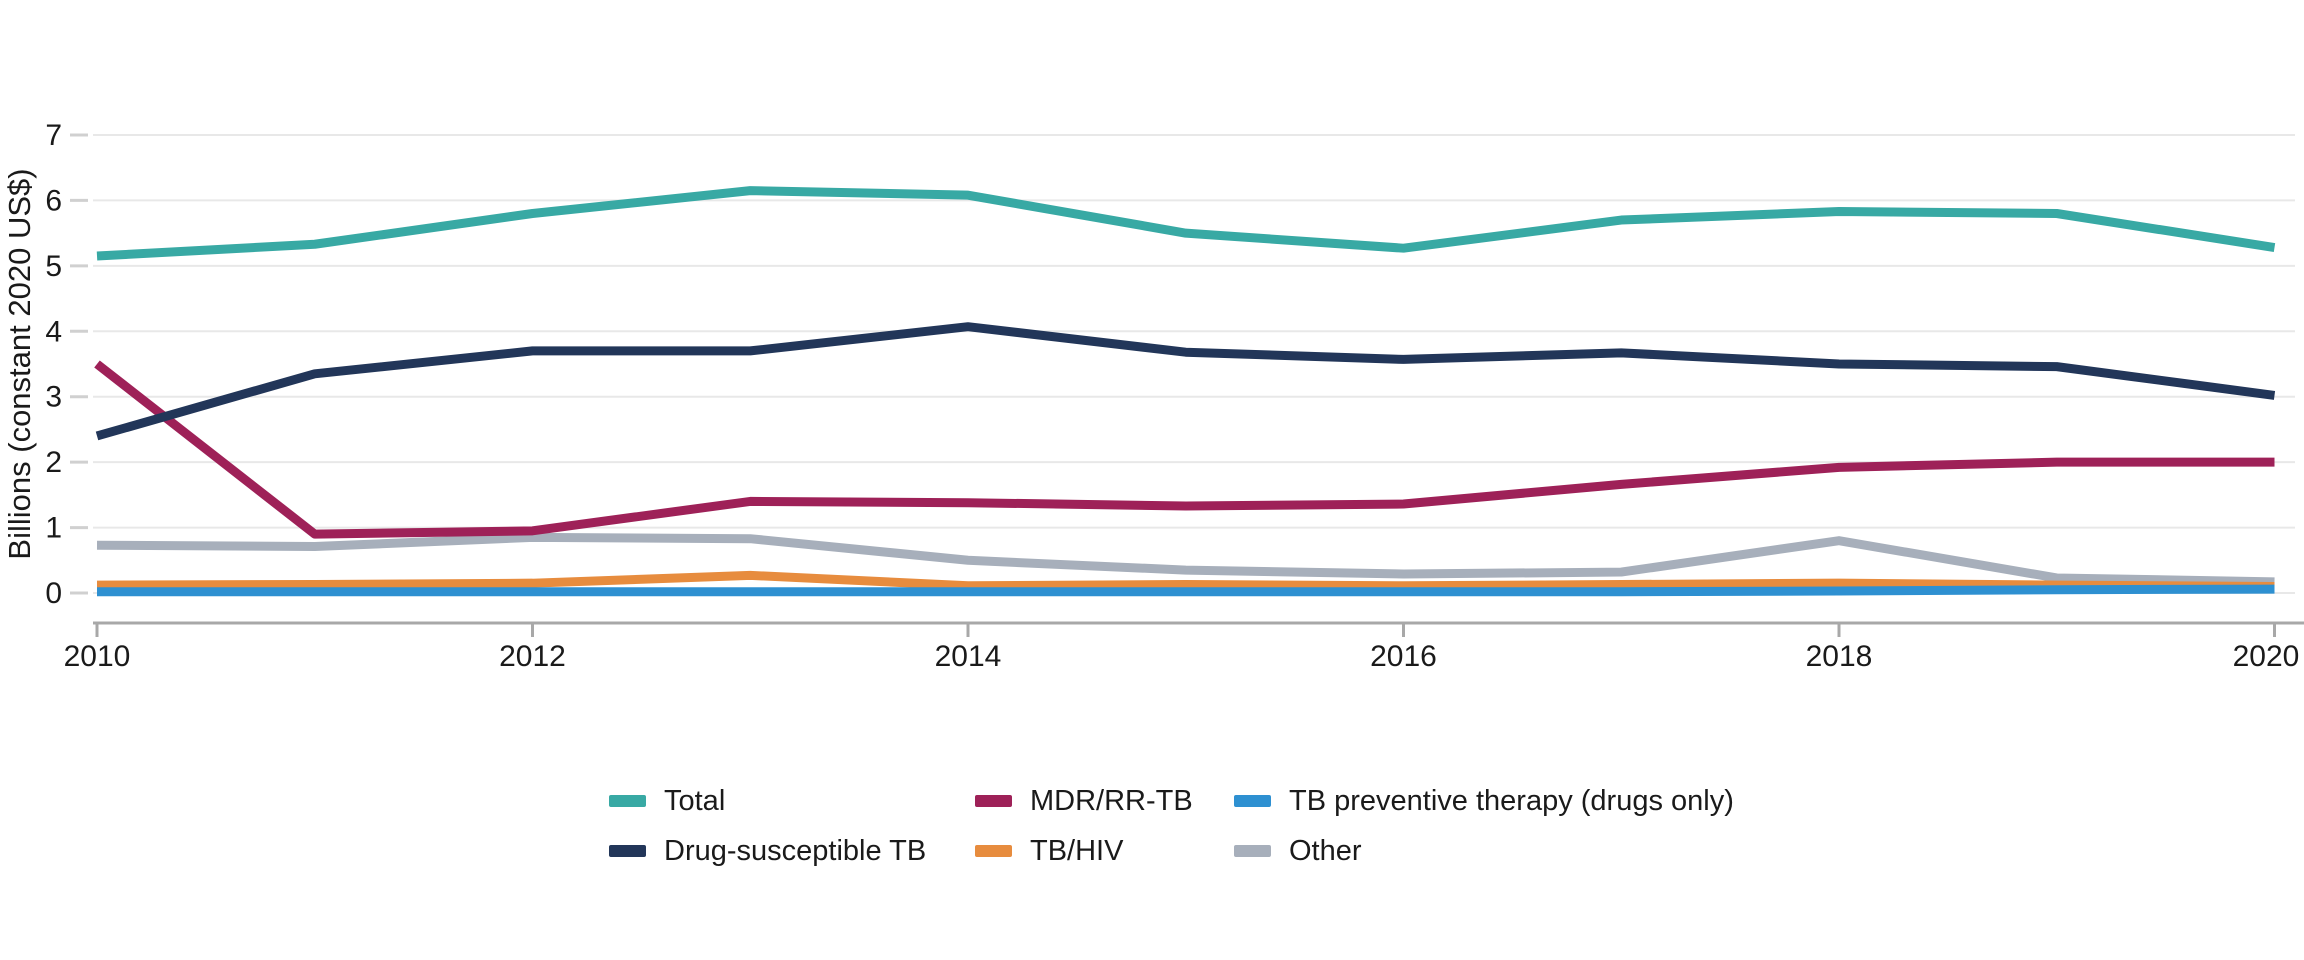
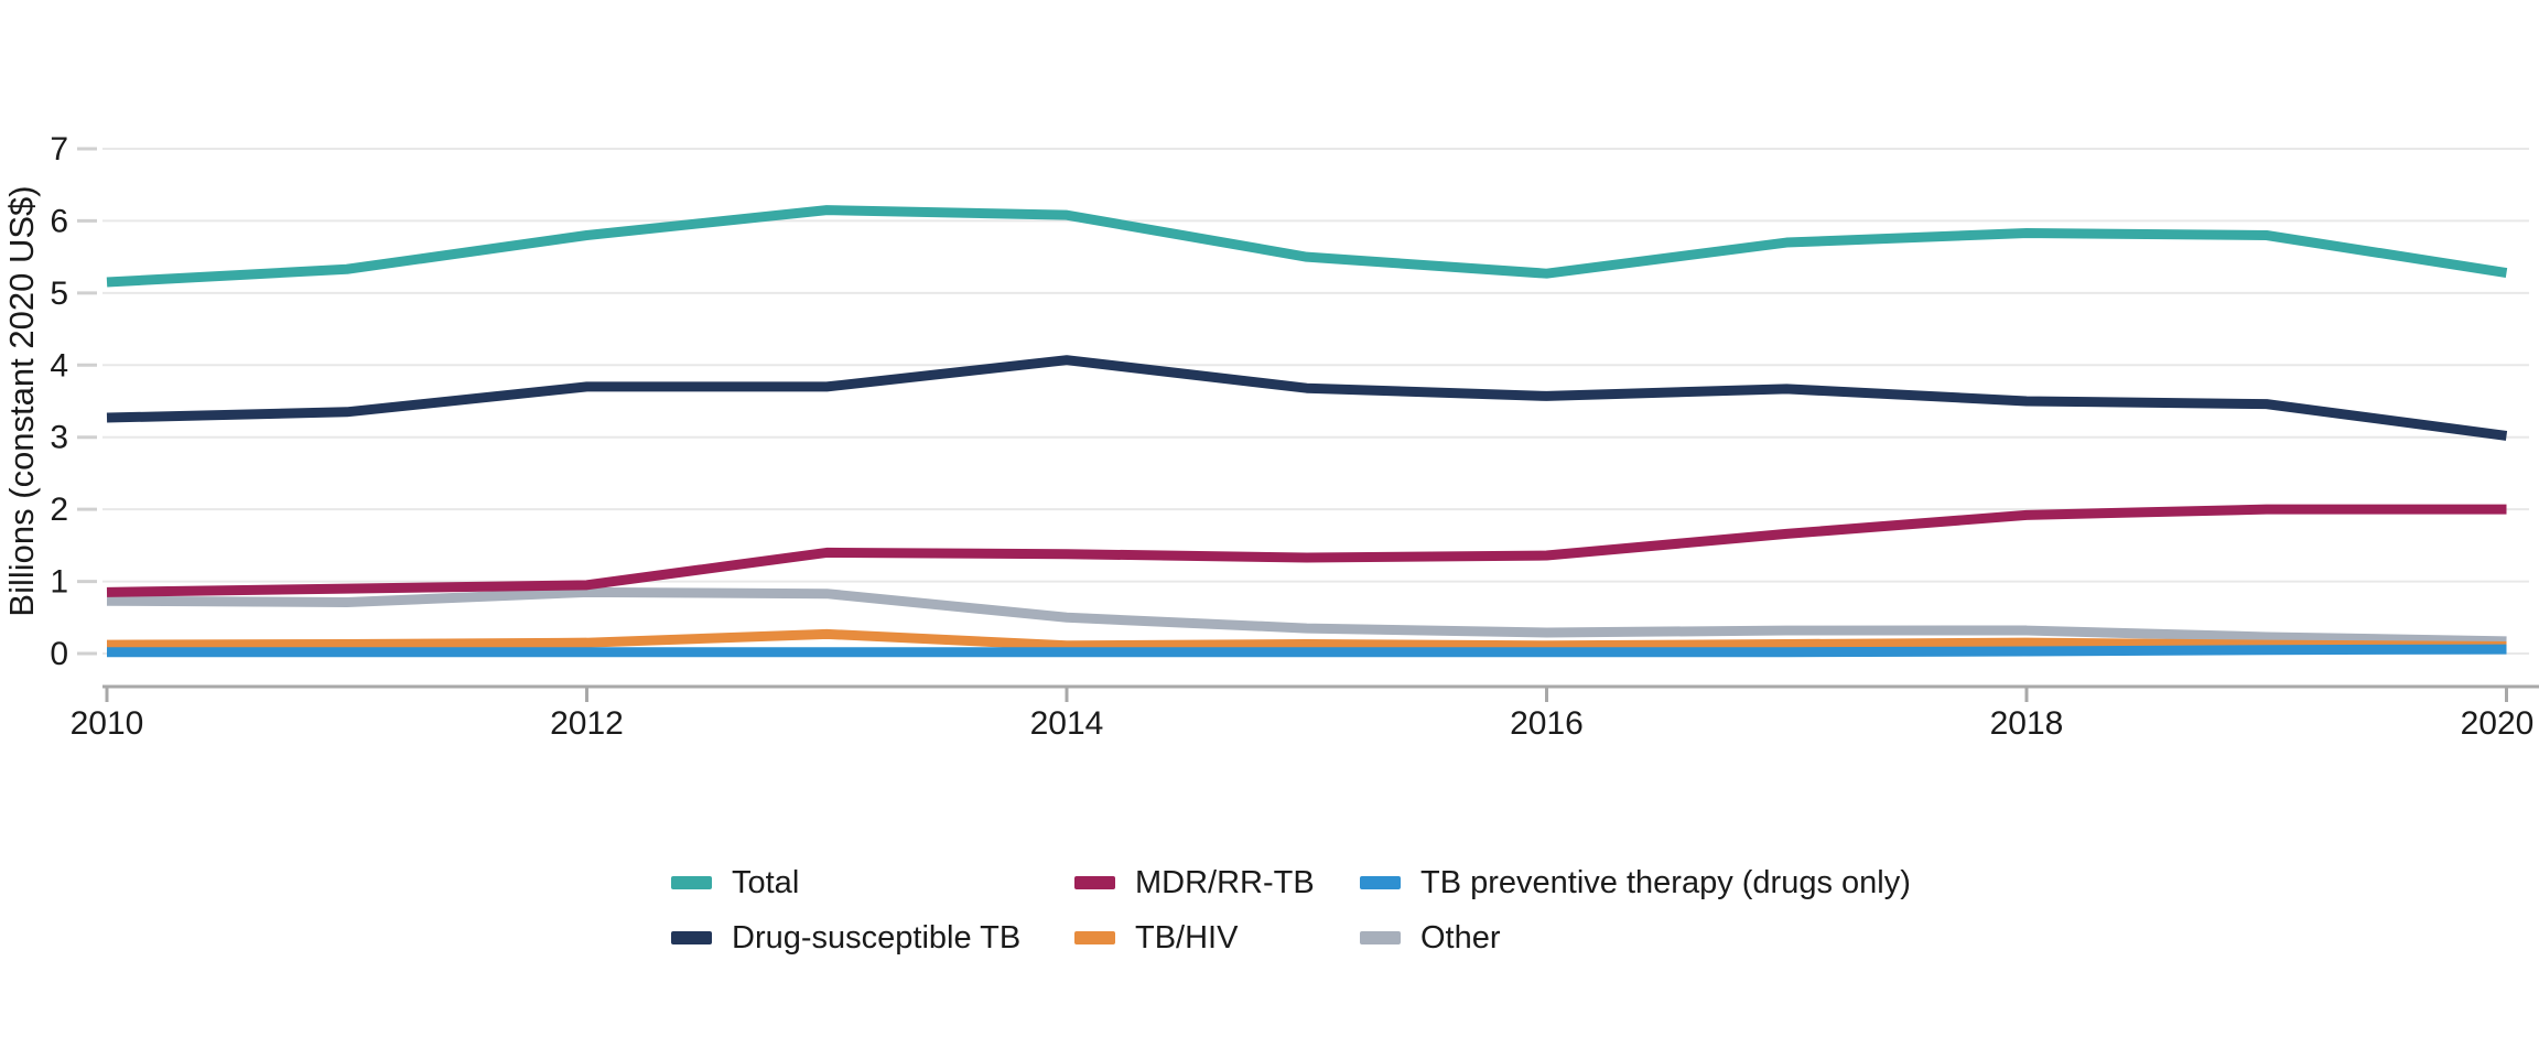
MDR/RR-TB/2010: 3.5 -> 0.8
Drug-susceptible TB/2010: 2.4 -> 3.3
Other/2018: 0.8 -> 0.3
